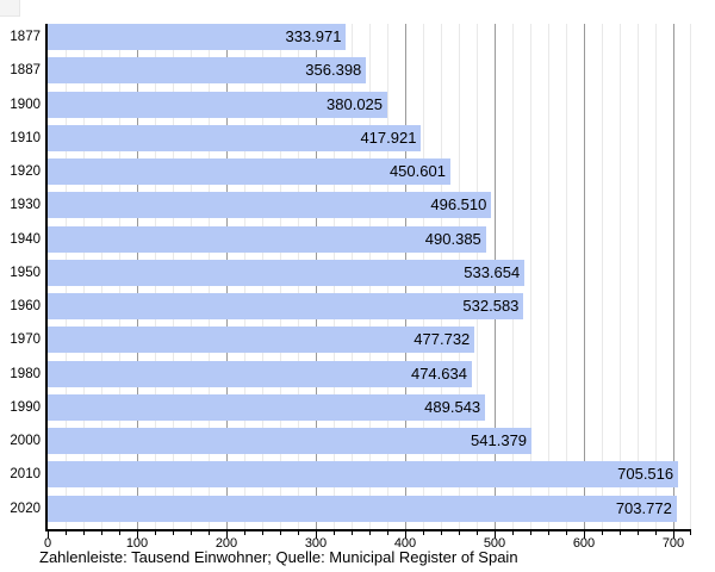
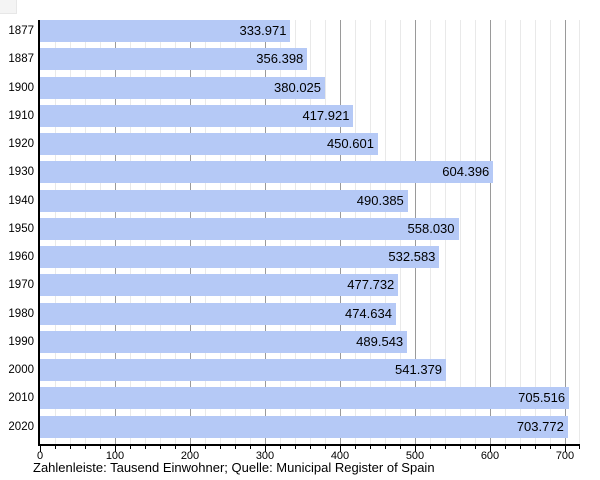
1930: 496.510 -> 604.396
1950: 533.654 -> 558.030
